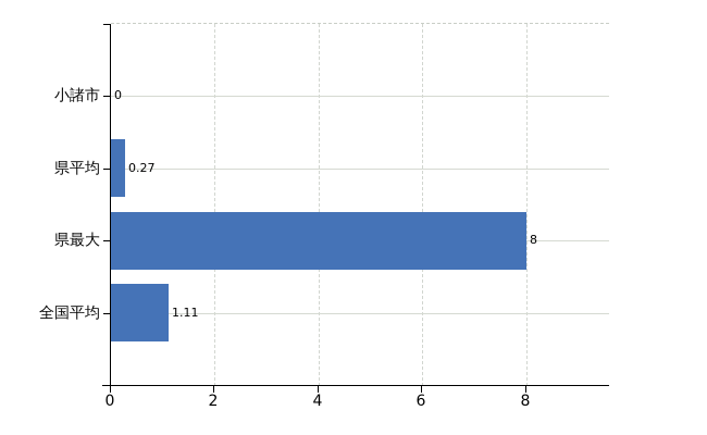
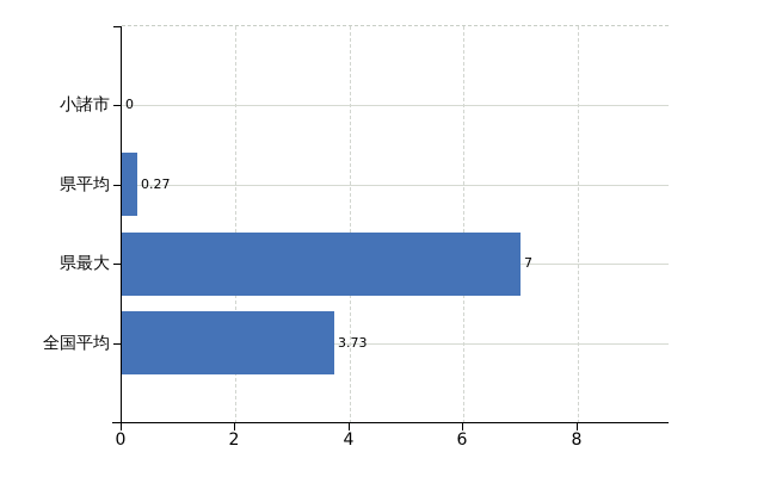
県最大: 8 -> 7
全国平均: 1.11 -> 3.73
